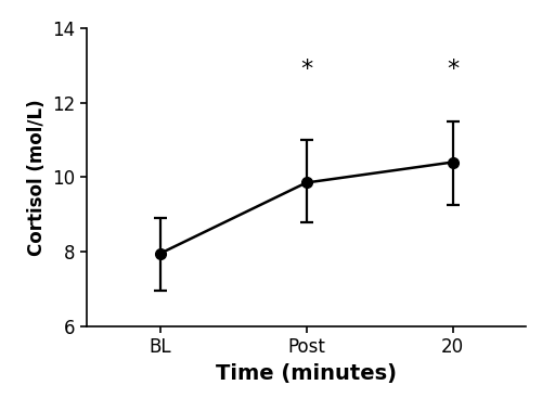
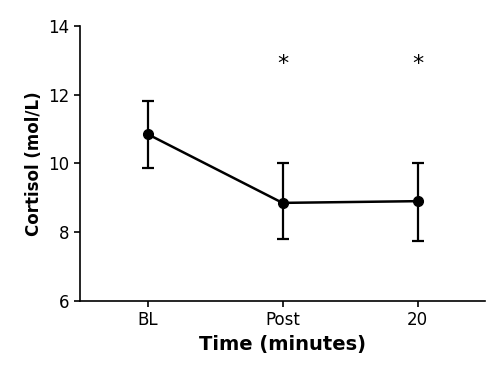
BL: 7.95 -> 10.85
Post: 9.85 -> 8.85
20: 10.40 -> 8.90
